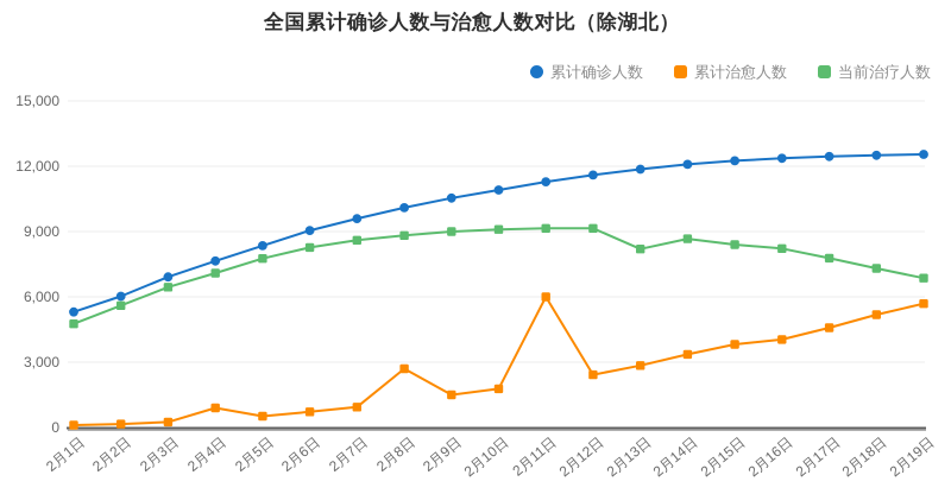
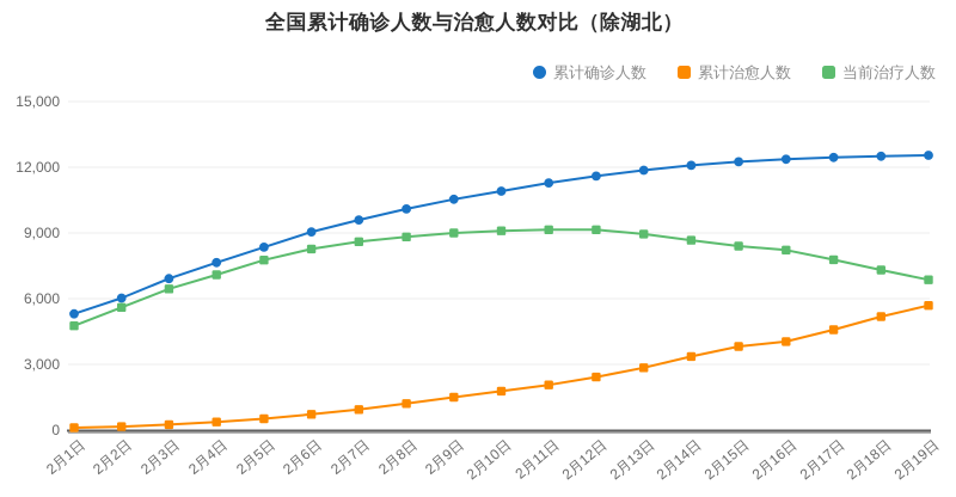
累计治愈人数/2月4日: 900 -> 400
累计治愈人数/2月8日: 2700 -> 1200
累计治愈人数/2月11日: 6000 -> 2100
当前治疗人数/2月13日: 8200 -> 9000
